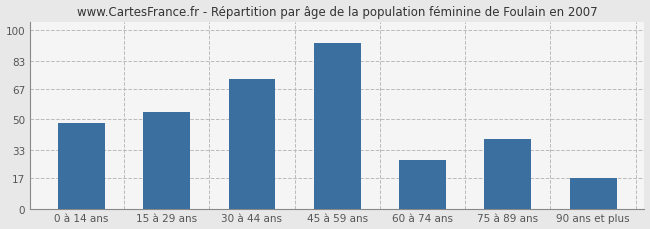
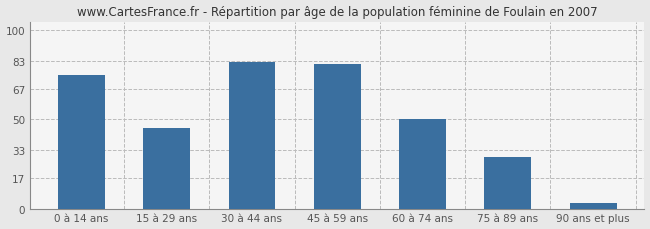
0 à 14 ans: 48 -> 75
15 à 29 ans: 54 -> 45
30 à 44 ans: 73 -> 82
45 à 59 ans: 93 -> 81
60 à 74 ans: 27 -> 50
75 à 89 ans: 39 -> 29
90 ans et plus: 17 -> 3
